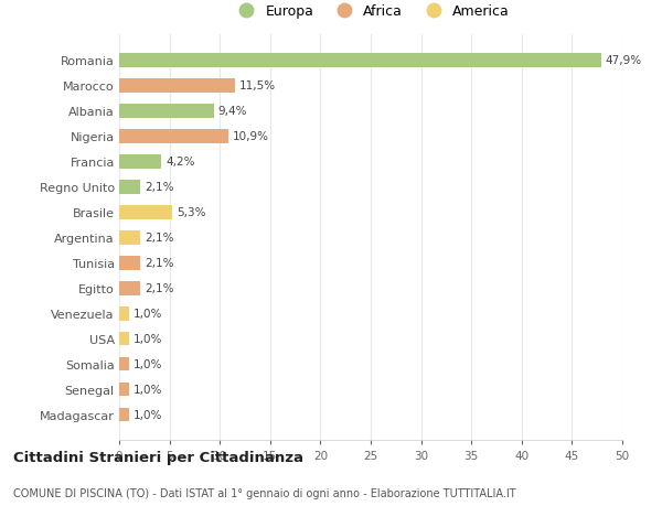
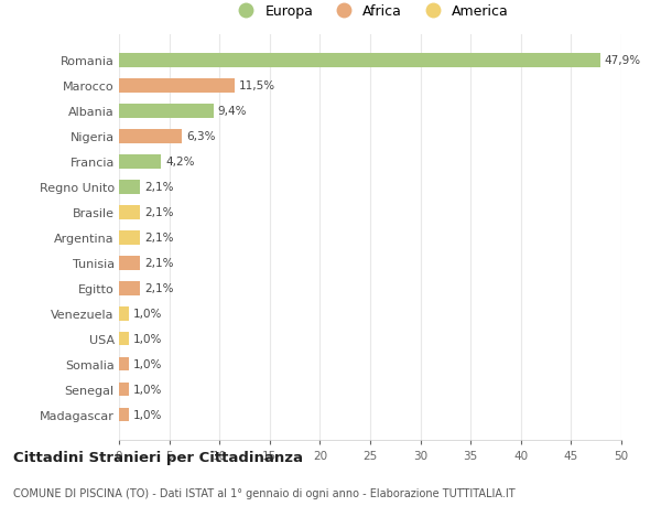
Nigeria: 10,9% -> 6,3%
Brasile: 5,3% -> 2,1%
